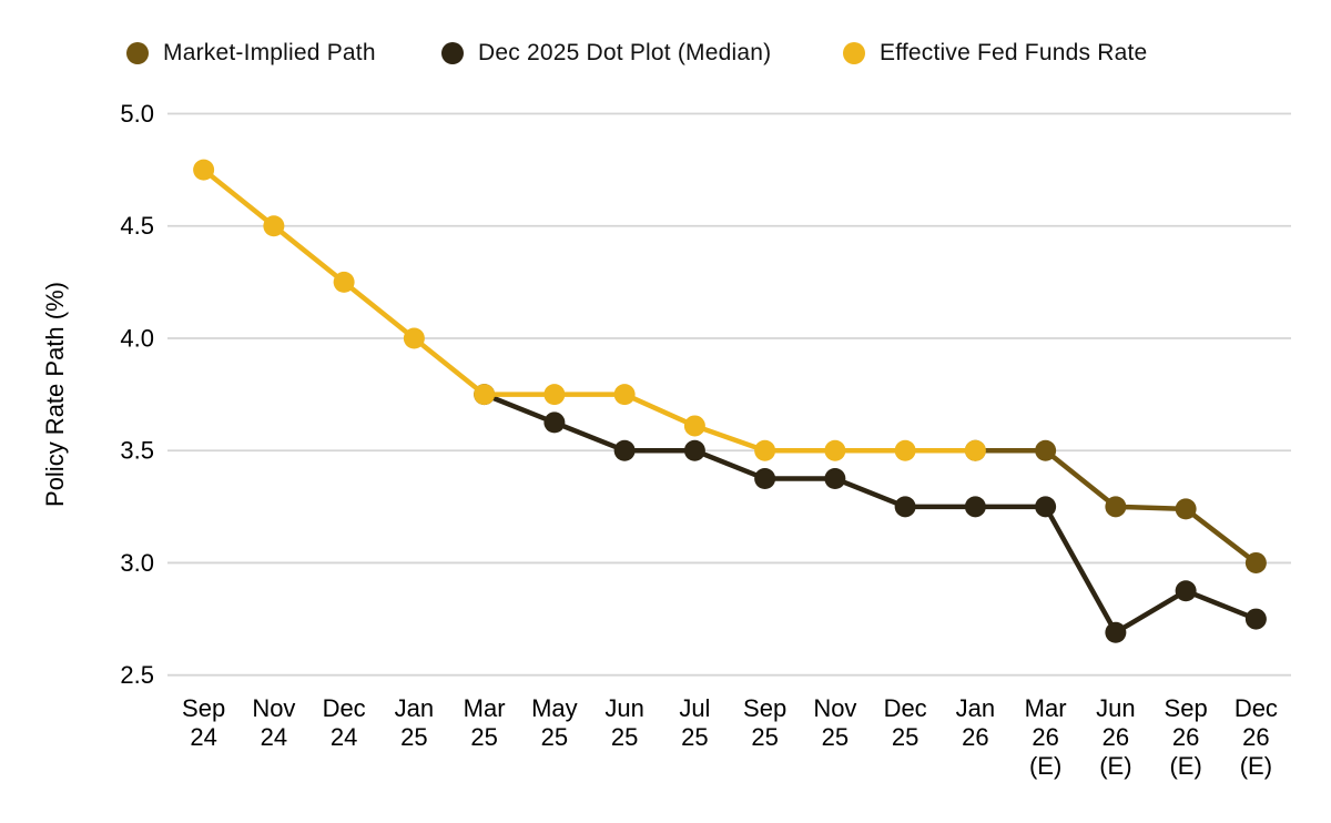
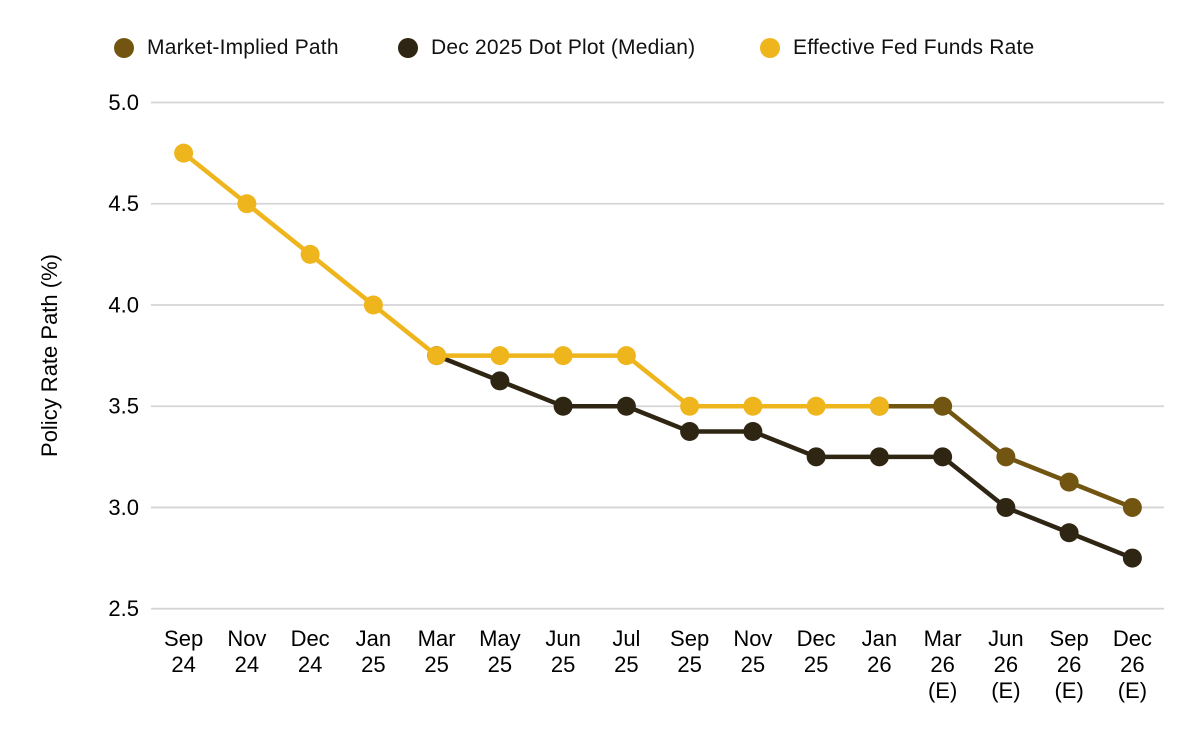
Effective Fed Funds Rate/Jul 25: 3.61 -> 3.75
Dec 2025 Dot Plot (Median)/Jun 26 (E): 2.69 -> 3.00
Market-Implied Path/Sep 26 (E): 3.24 -> 3.12
